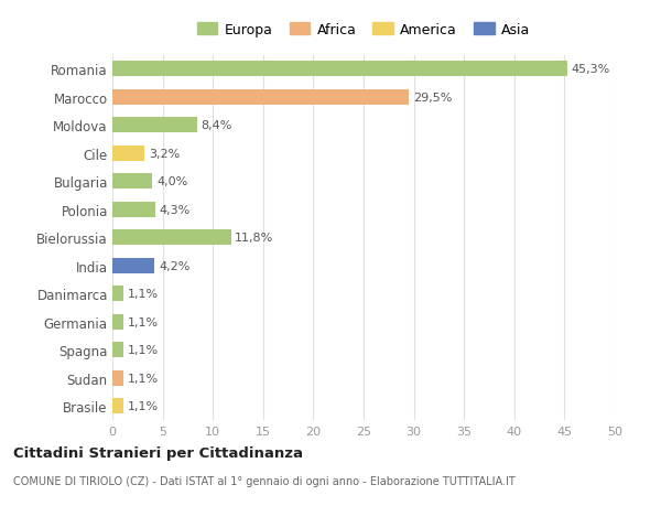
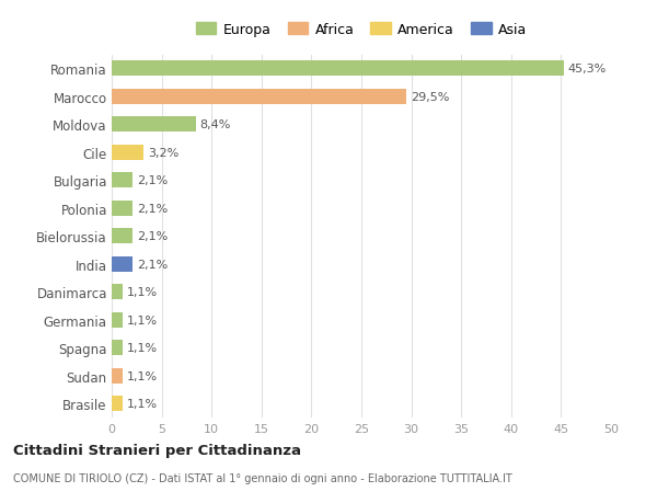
Bulgaria: 4,0% -> 2,1%
Polonia: 4,3% -> 2,1%
Bielorussia: 11,8% -> 2,1%
India: 4,2% -> 2,1%
